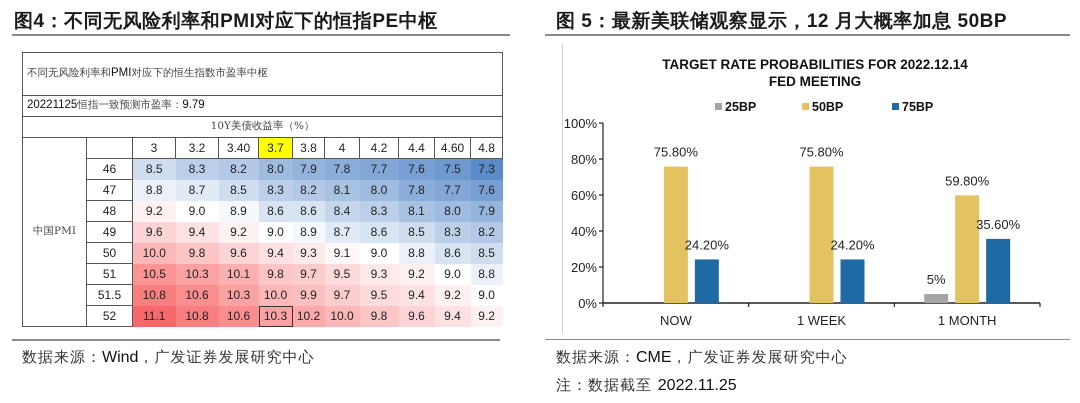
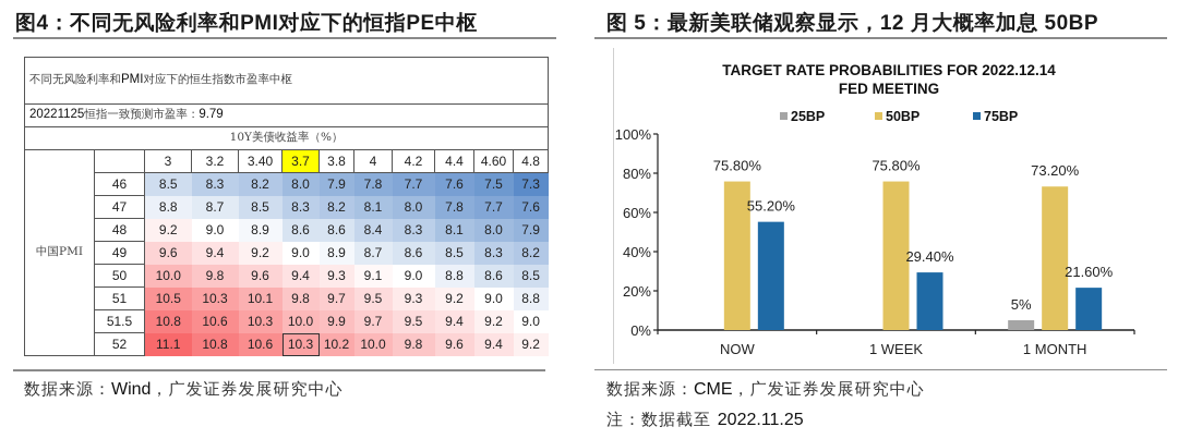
75BP/NOW: 24.20% -> 55.20%
75BP/1 WEEK: 24.20% -> 29.40%
50BP/1 MONTH: 59.80% -> 73.20%
75BP/1 MONTH: 35.60% -> 21.60%
